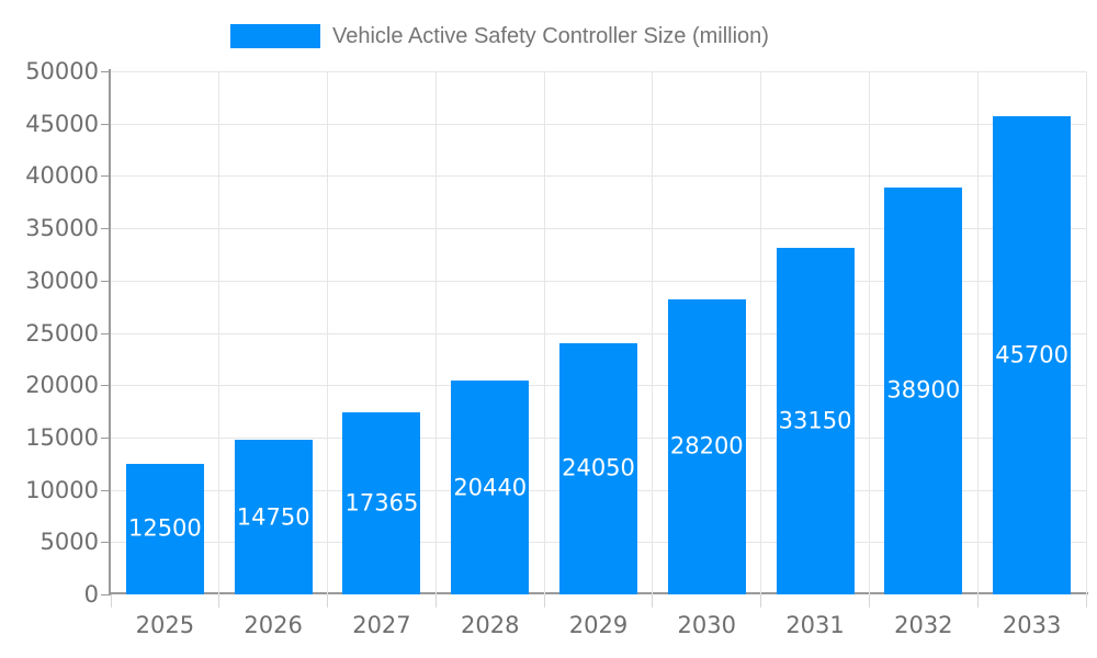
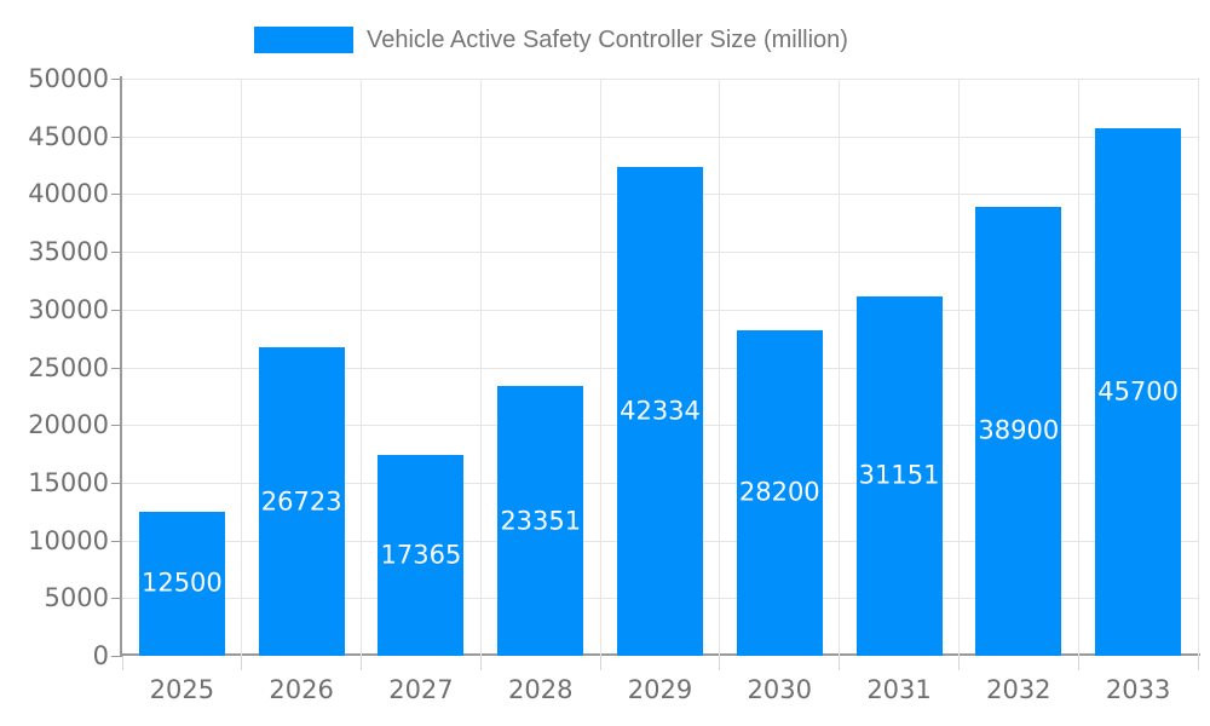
2026: 14750 -> 26723
2028: 20440 -> 23351
2029: 24050 -> 42334
2031: 33150 -> 31151
